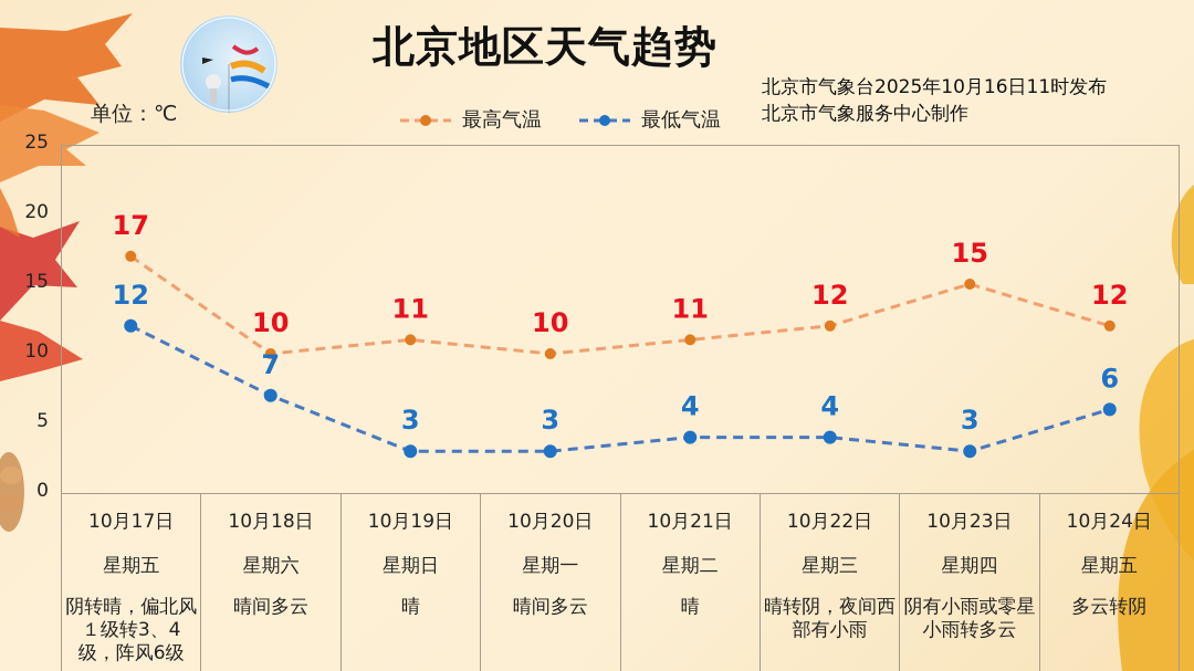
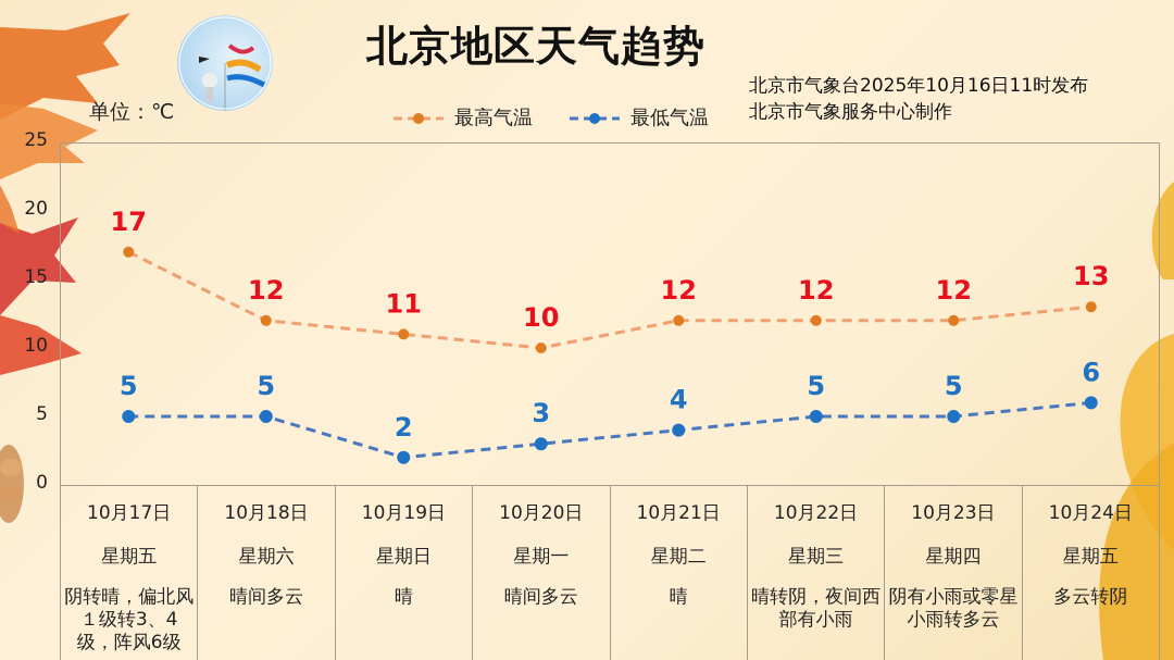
最低气温/10月17日: 12 -> 5
最高气温/10月18日: 10 -> 12
最低气温/10月18日: 7 -> 5
最低气温/10月19日: 3 -> 2
最高气温/10月21日: 11 -> 12
最低气温/10月22日: 4 -> 5
最高气温/10月23日: 15 -> 12
最低气温/10月23日: 3 -> 5
最高气温/10月24日: 12 -> 13
